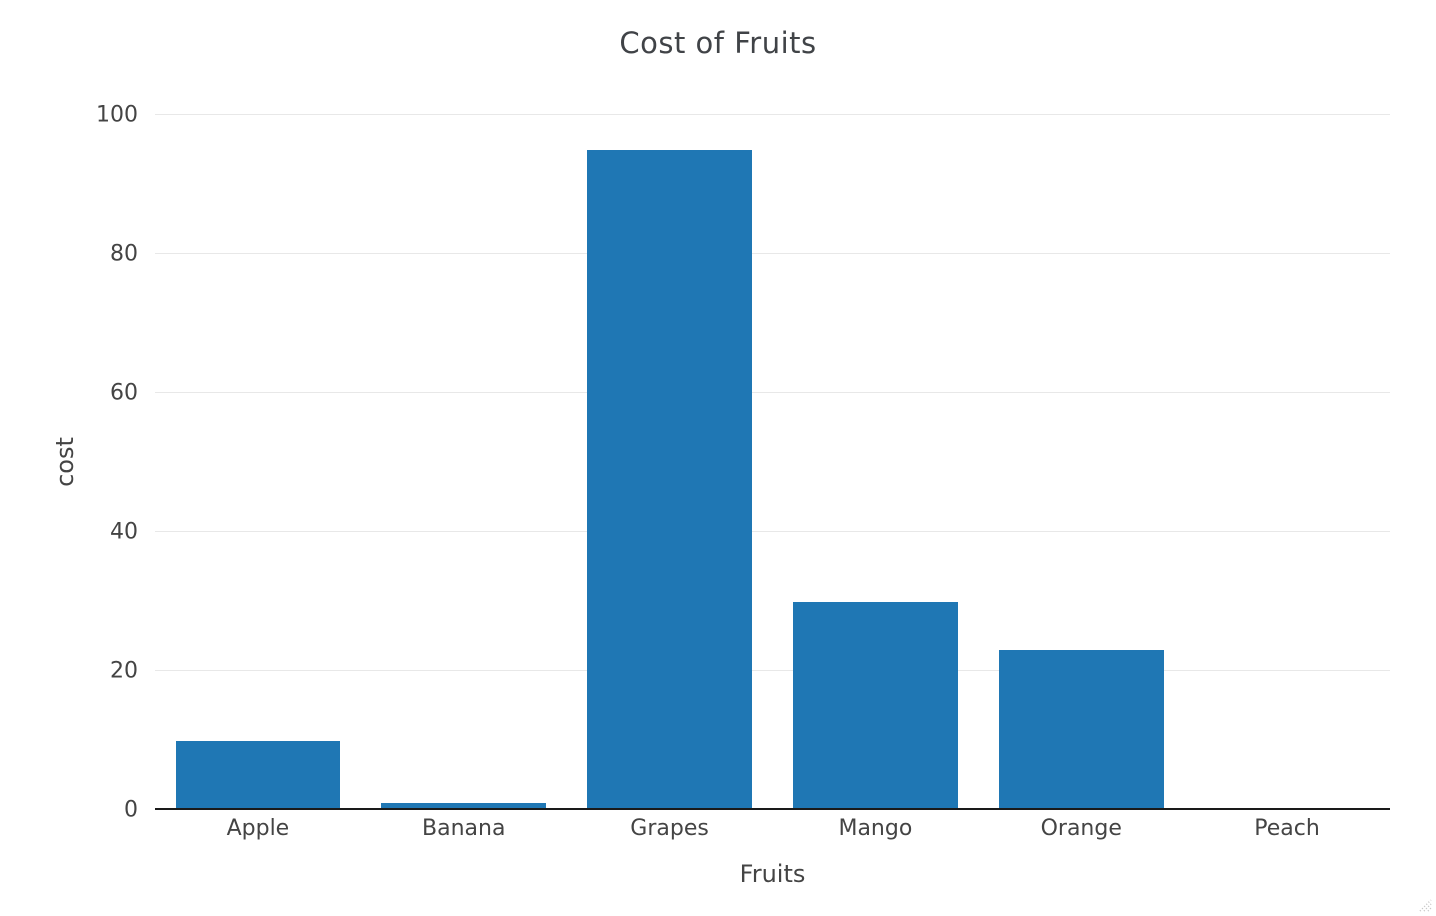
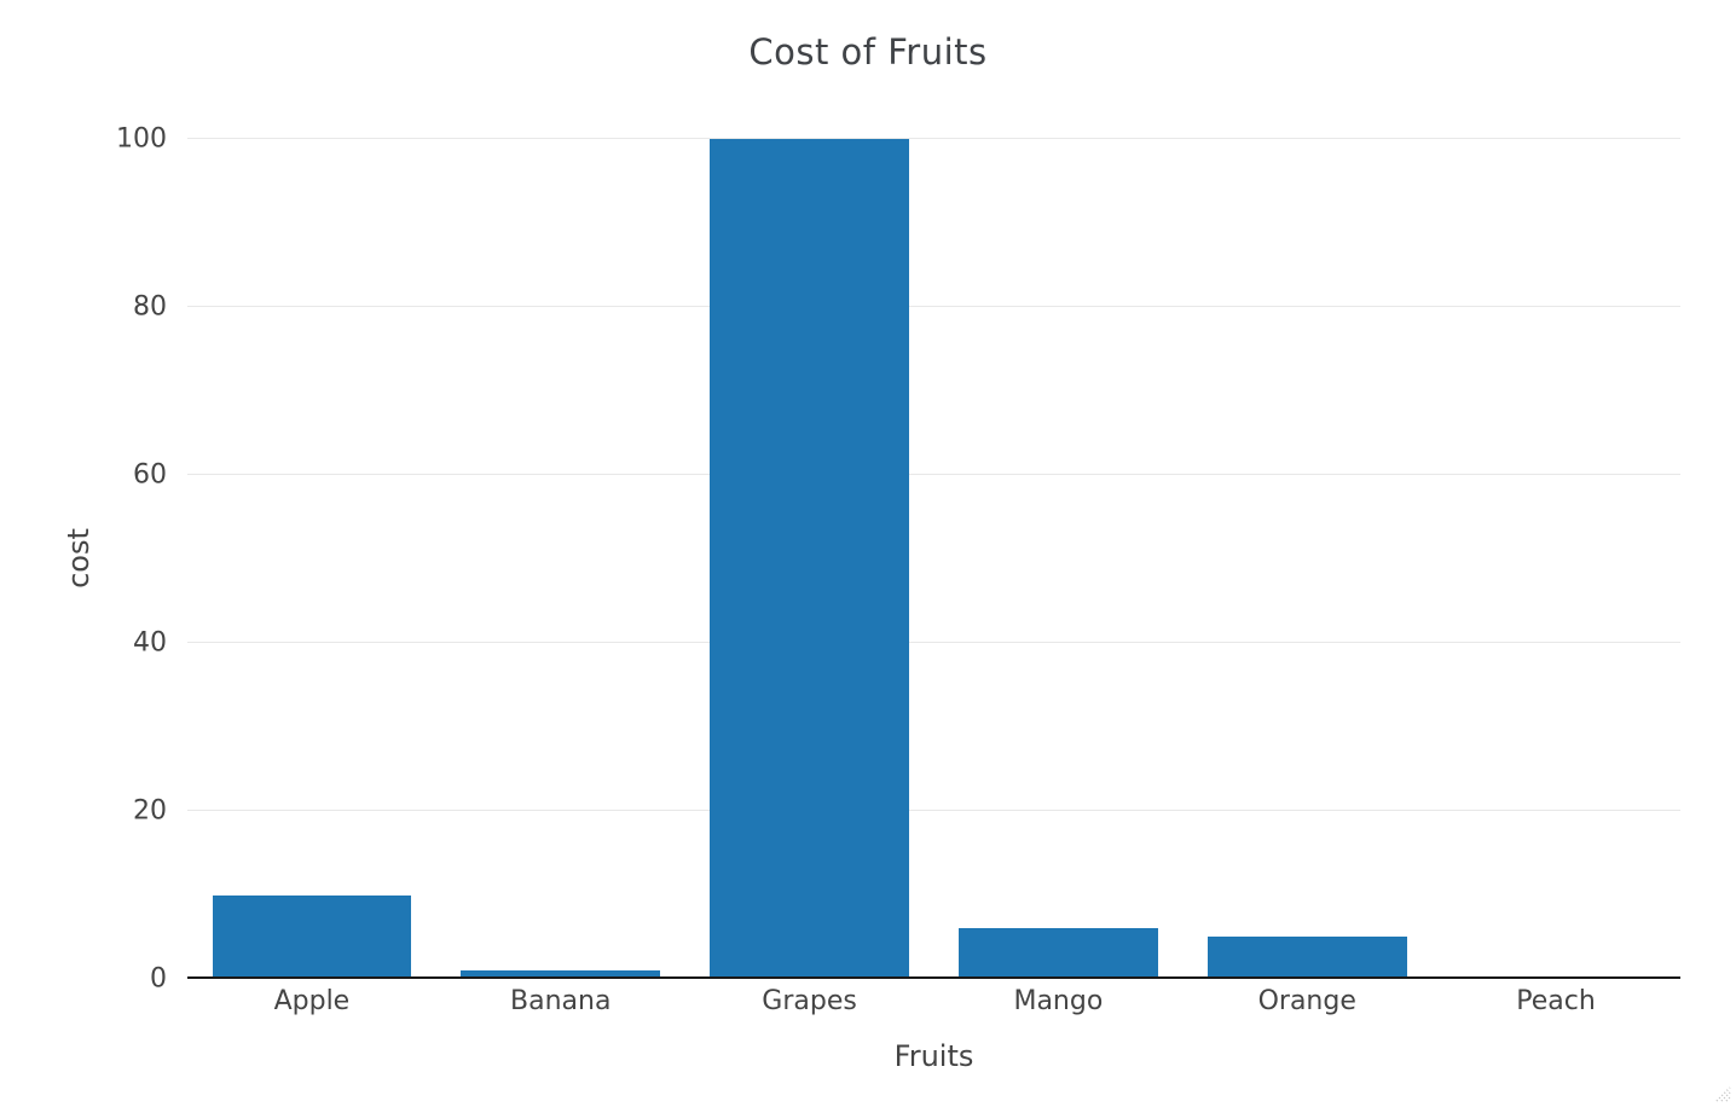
Grapes: 95 -> 100
Mango: 30 -> 6
Orange: 23 -> 5
